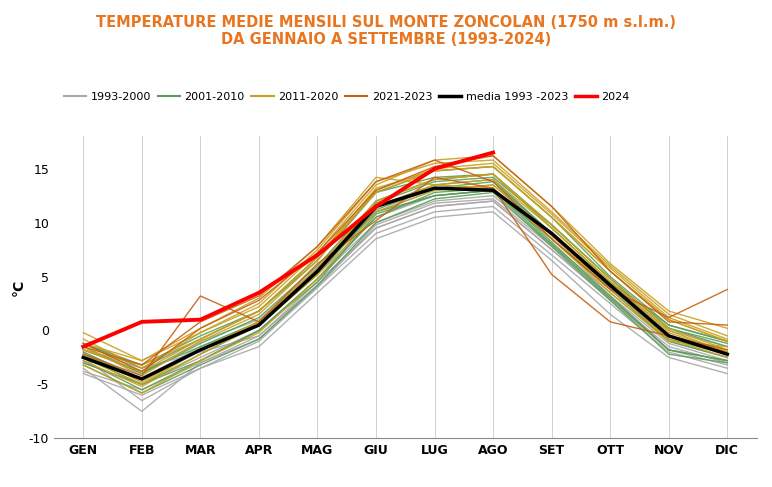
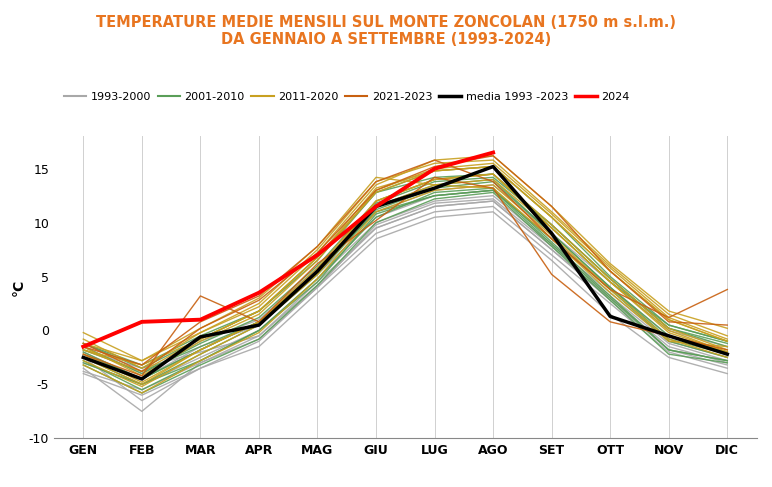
media 1993 -2023/MAR: -1.8 -> -0.6
media 1993 -2023/AGO: 13.0 -> 15.2
media 1993 -2023/OTT: 4.2 -> 1.3
